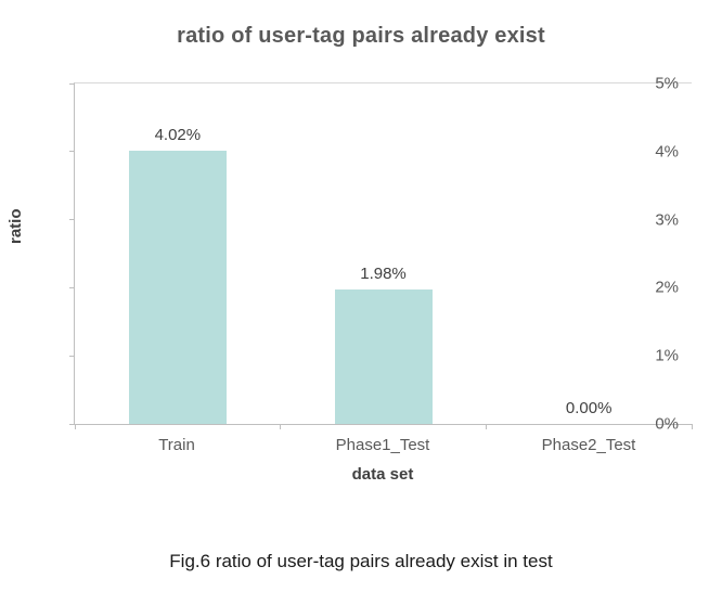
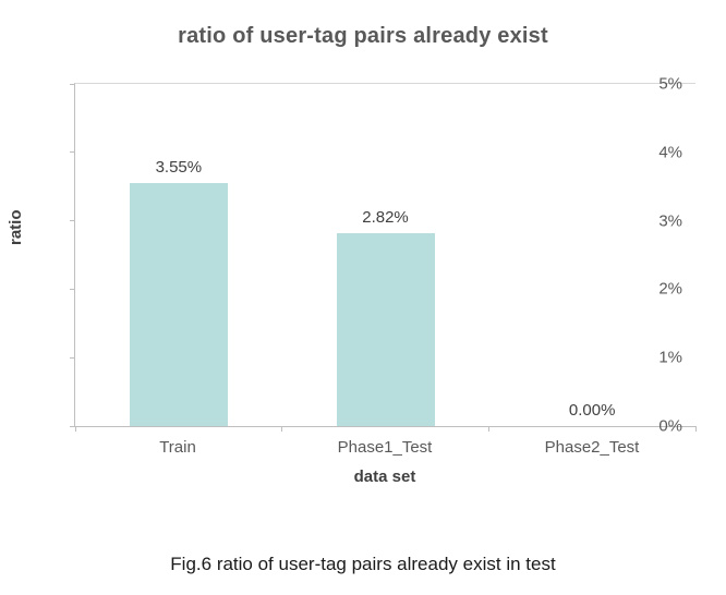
Train: 4.02% -> 3.55%
Phase1_Test: 1.98% -> 2.82%
